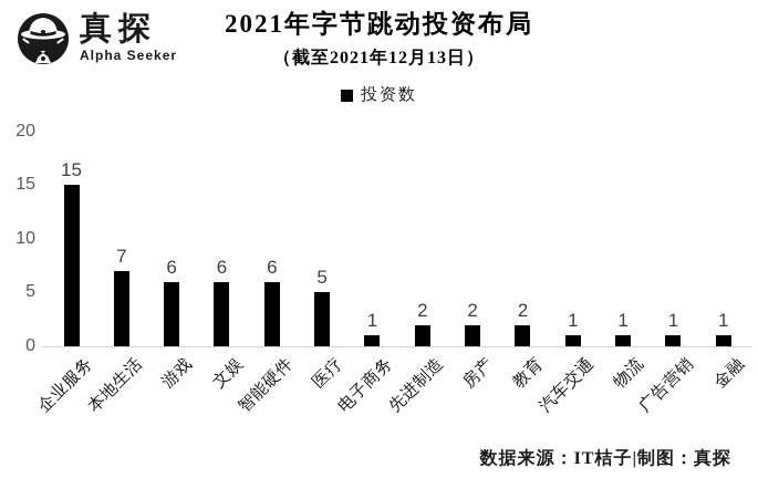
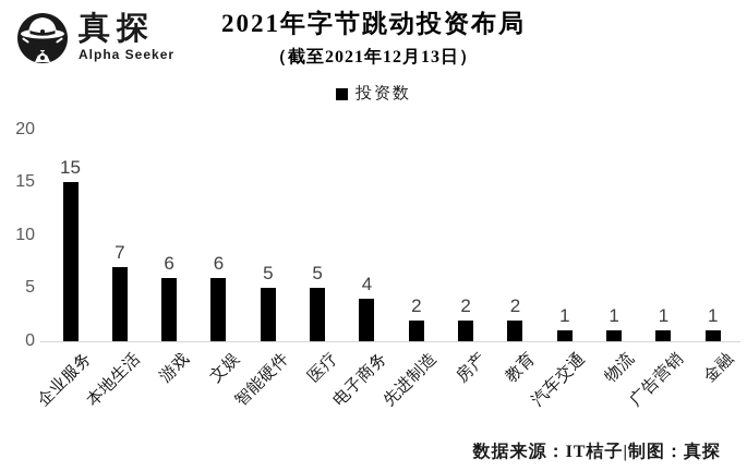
智能硬件: 6 -> 5
电子商务: 1 -> 4
